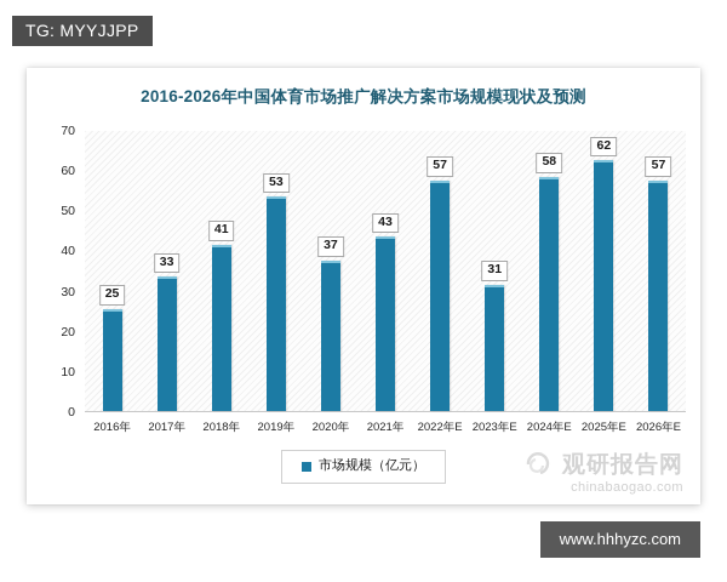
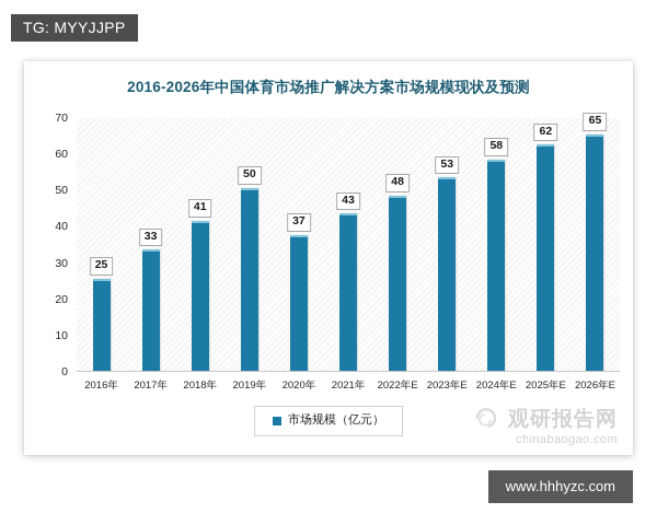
2019年: 53 -> 50
2022年E: 57 -> 48
2023年E: 31 -> 53
2026年E: 57 -> 65
